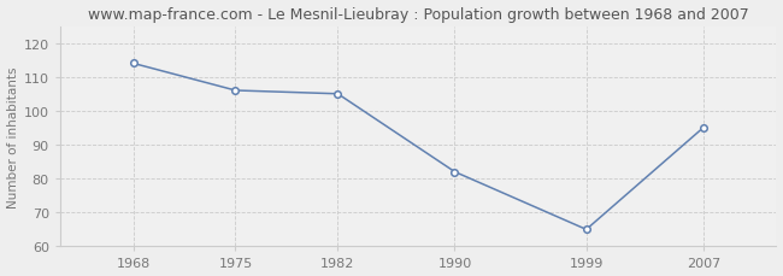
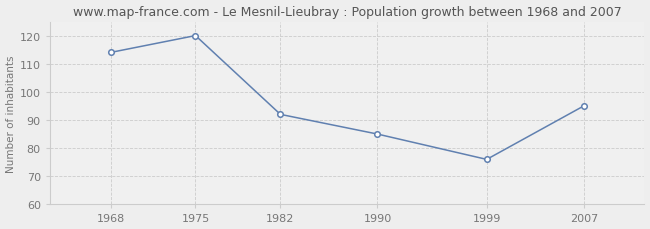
1975: 106 -> 120
1982: 105 -> 92
1990: 82 -> 85
1999: 65 -> 76
